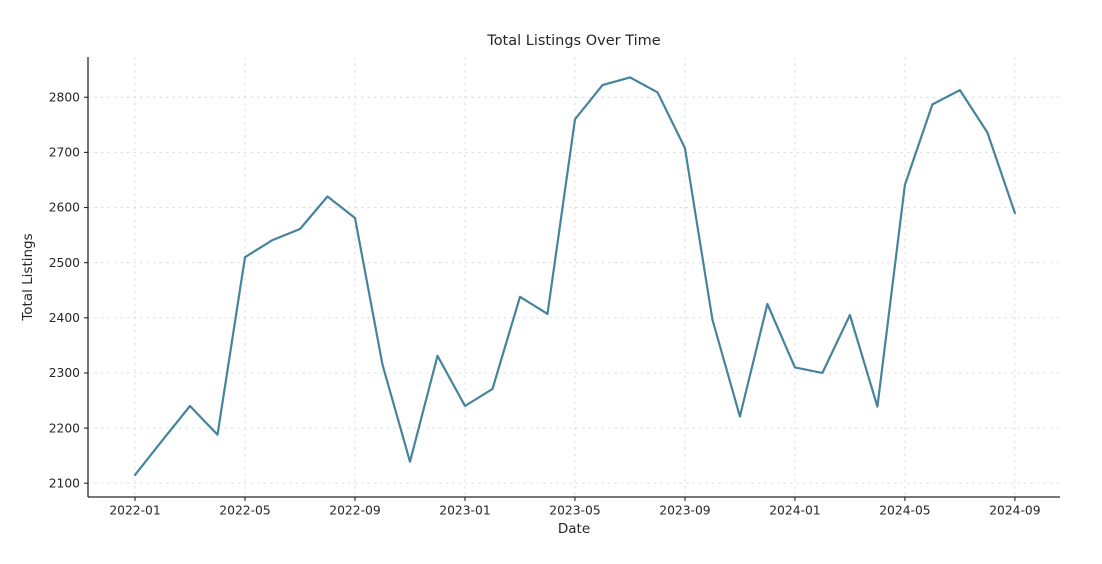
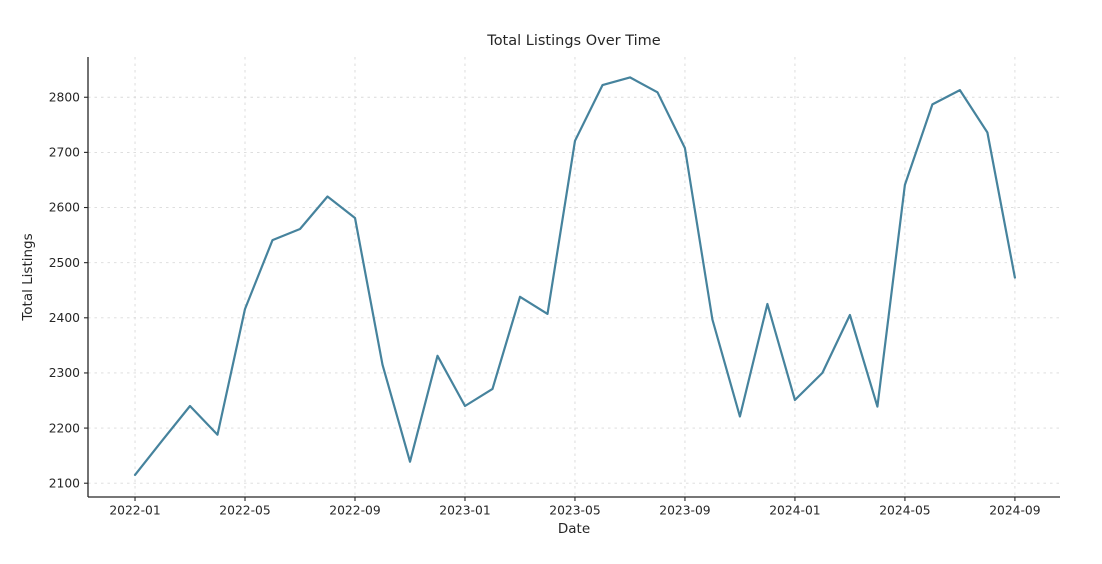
2022-05: 2510 -> 2420
2023-05: 2760 -> 2720
2024-01: 2310 -> 2250
2024-09: 2590 -> 2470
